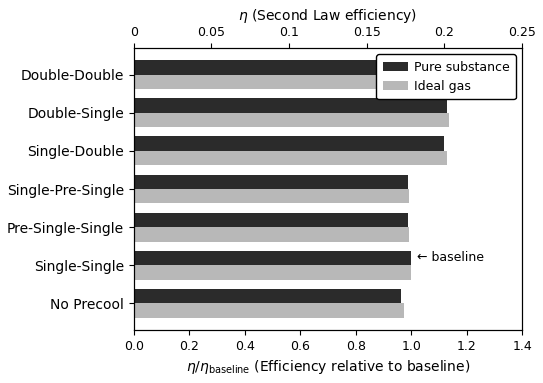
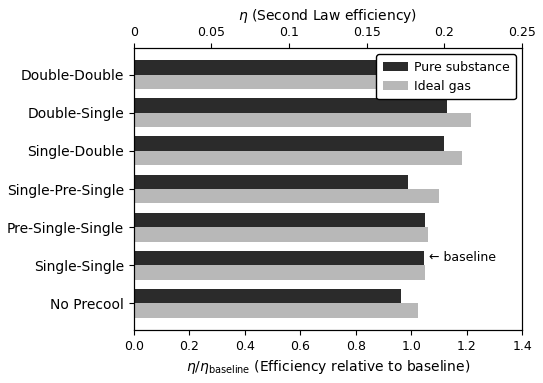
Ideal gas/Double-Single: 1.135 -> 1.215
Ideal gas/Single-Double: 1.130 -> 1.185
Ideal gas/Single-Pre-Single: 0.993 -> 1.100
Pure substance/Pre-Single-Single: 0.988 -> 1.050
Ideal gas/Pre-Single-Single: 0.993 -> 1.060
Pure substance/Single-Single: 1.000 -> 1.045
Ideal gas/Single-Single: 1.000 -> 1.050
Ideal gas/No Precool: 0.975 -> 1.025
